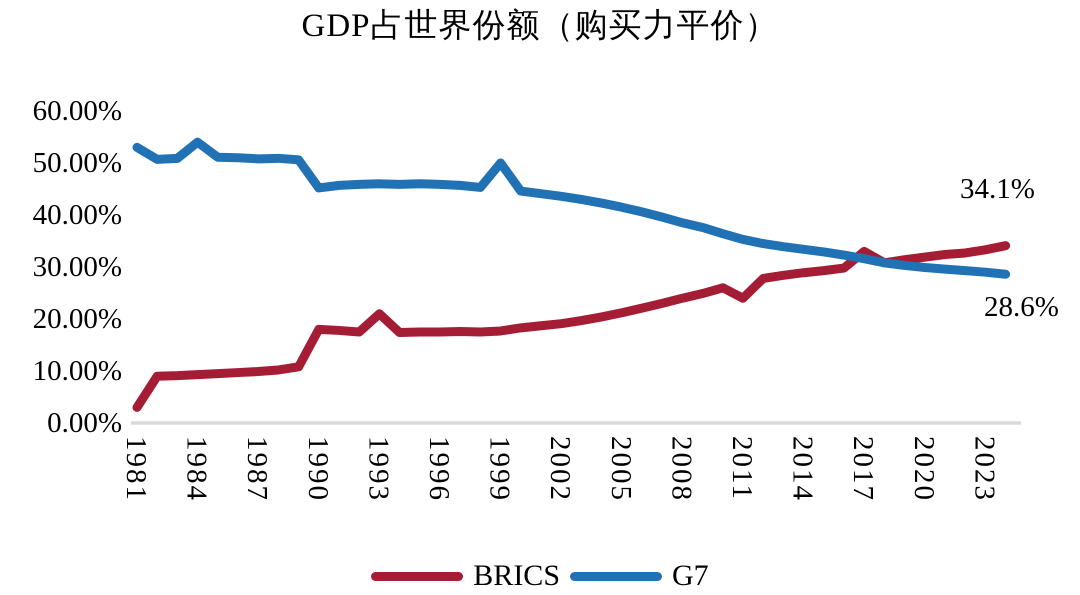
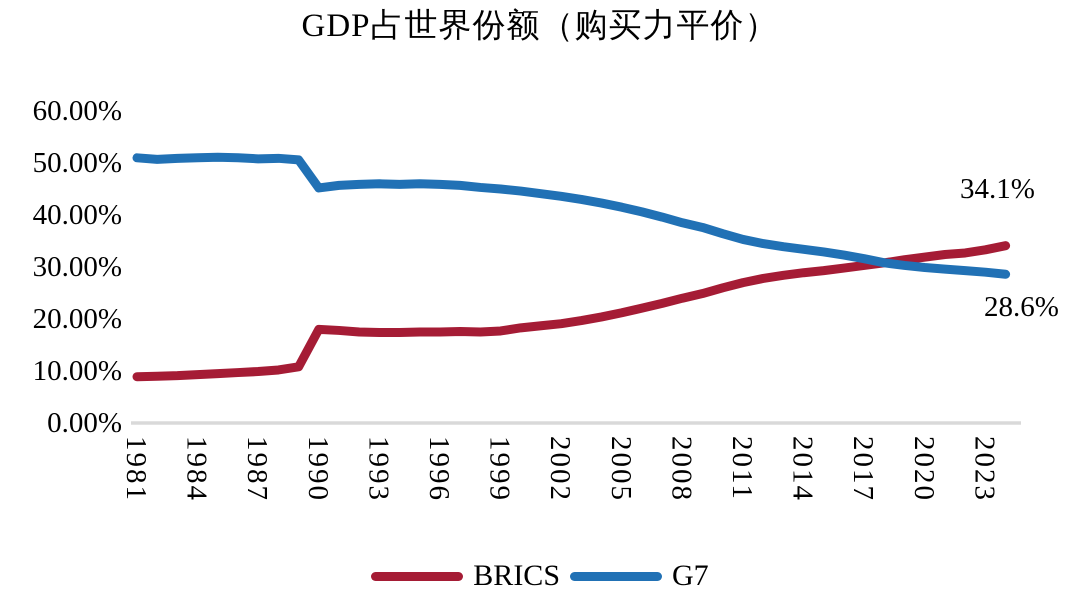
BRICS/1981: 3% -> 9%
G7/1981: 53% -> 51%
G7/1984: 54% -> 51%
BRICS/1993: 21% -> 17%
G7/1999: 50% -> 45%
BRICS/2011: 24% -> 27%
BRICS/2017: 33% -> 30%
